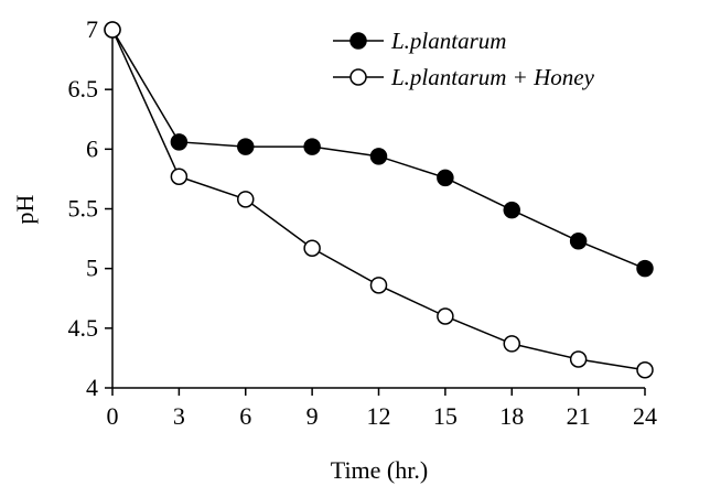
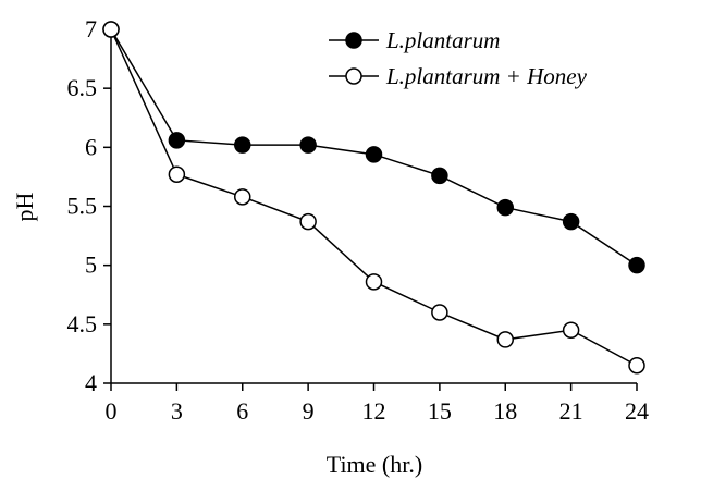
L.plantarum + Honey/9: 5.17 -> 5.37
L.plantarum/21: 5.23 -> 5.37
L.plantarum + Honey/21: 4.24 -> 4.45
